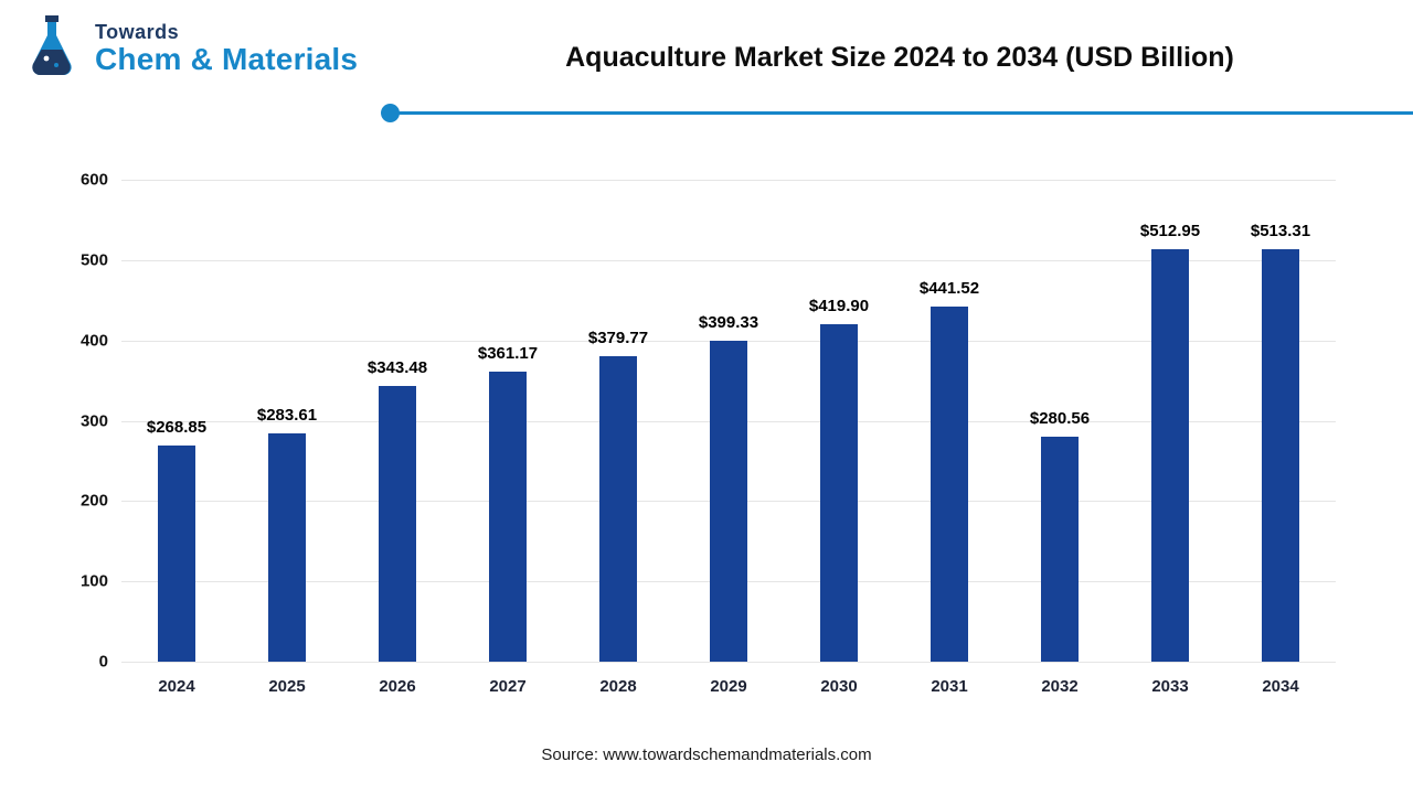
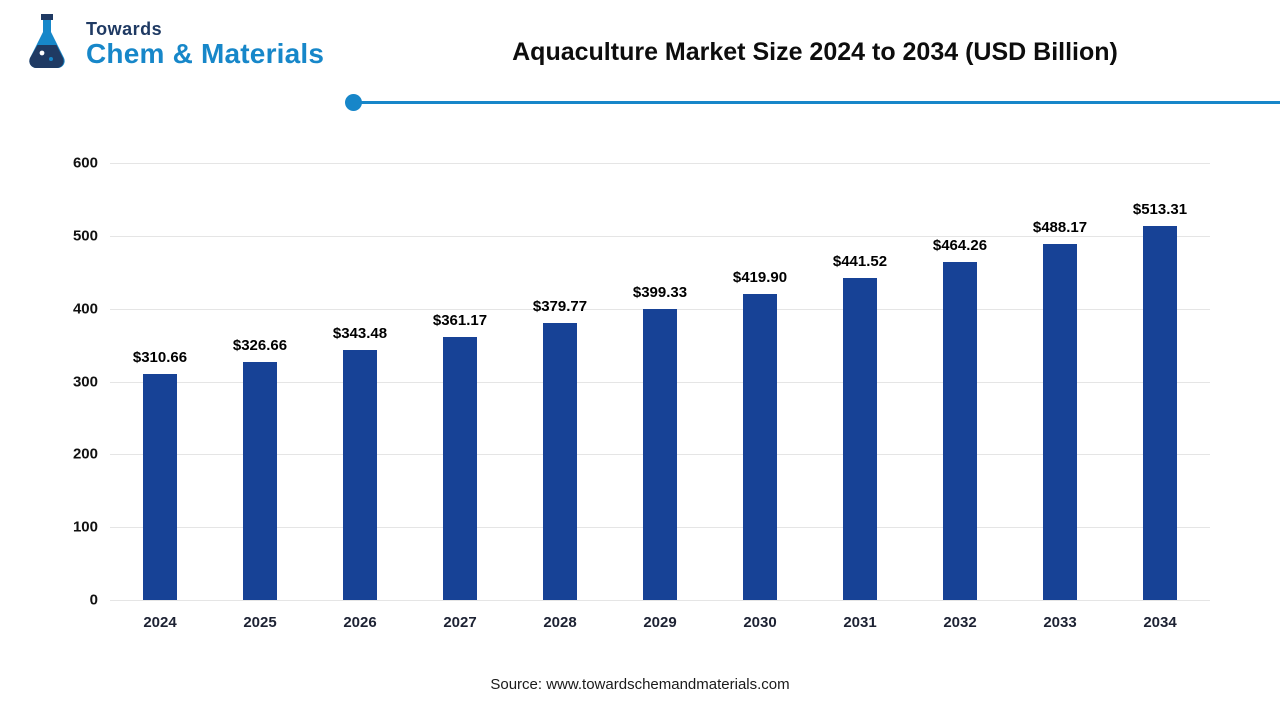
2024: $268.85 -> $310.66
2025: $283.61 -> $326.66
2032: $280.56 -> $464.26
2033: $512.95 -> $488.17
